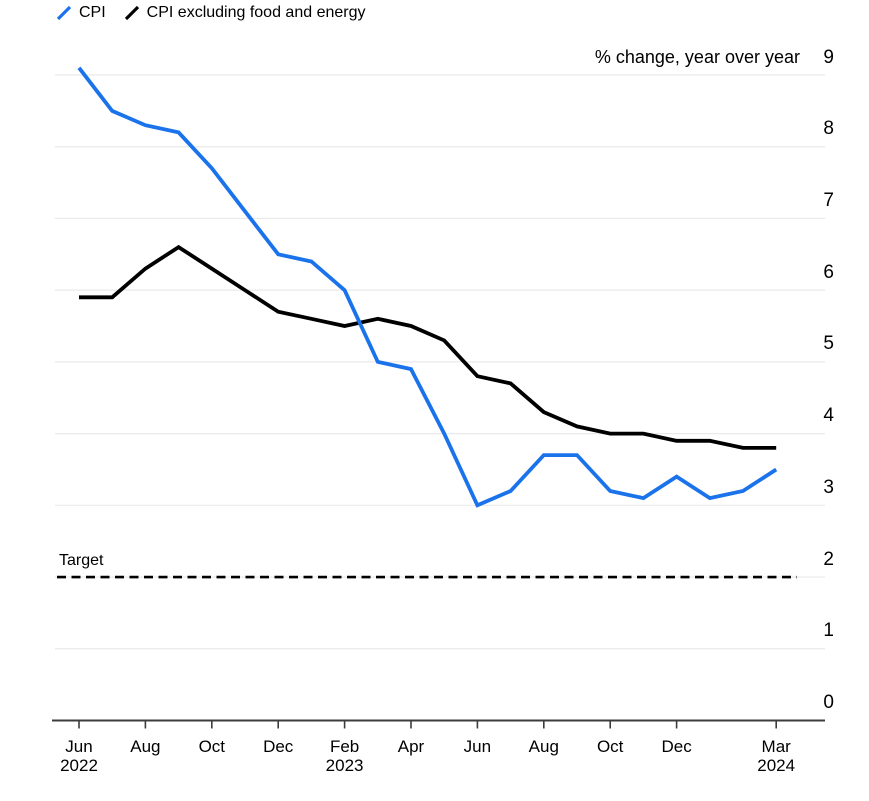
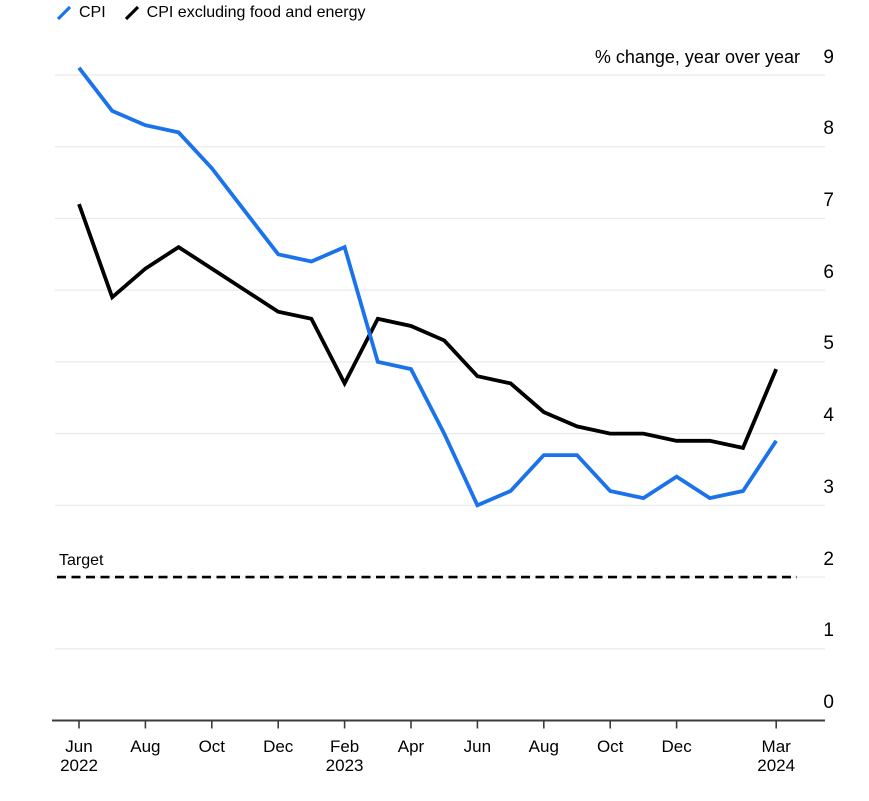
CPI excluding food and energy/Jun 2022: 5.9 -> 7.2
CPI/Feb 2023: 6.0 -> 6.6
CPI excluding food and energy/Feb 2023: 5.5 -> 4.7
CPI/Mar 2024: 3.5 -> 3.9
CPI excluding food and energy/Mar 2024: 3.8 -> 4.9
